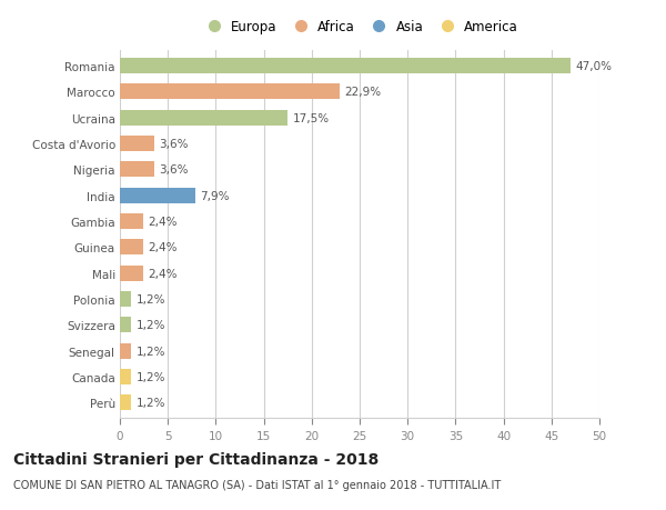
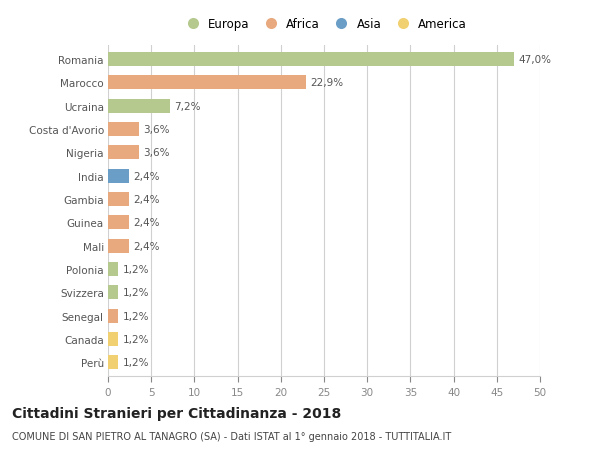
Ucraina: 17,5% -> 7,2%
India: 7,9% -> 2,4%
